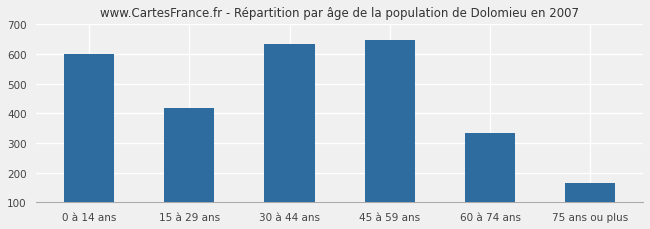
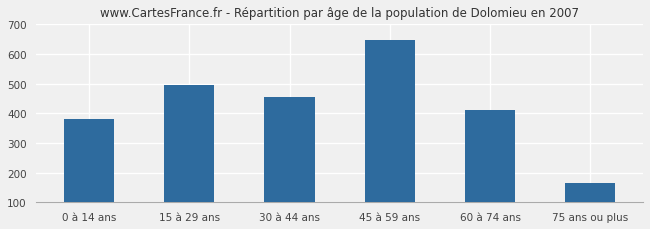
0 à 14 ans: 601 -> 380
15 à 29 ans: 419 -> 495
30 à 44 ans: 632 -> 455
60 à 74 ans: 332 -> 410
